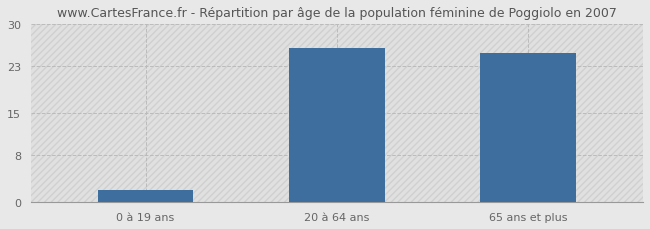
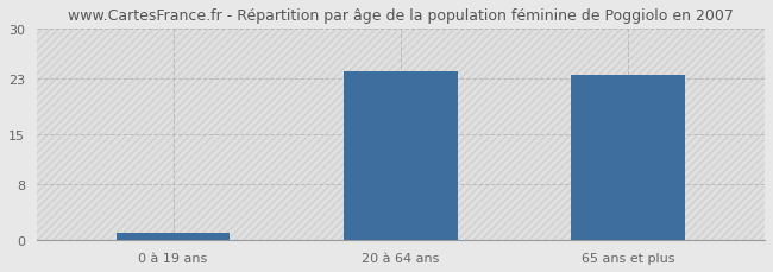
0 à 19 ans: 2.0 -> 1.0
20 à 64 ans: 26.0 -> 24.0
65 ans et plus: 25.2 -> 23.5
